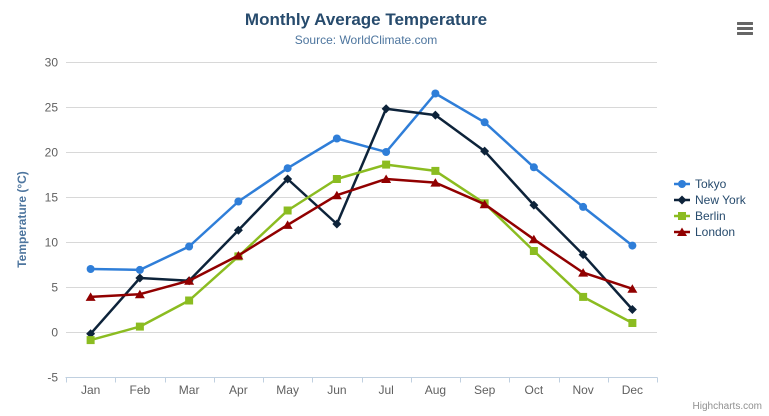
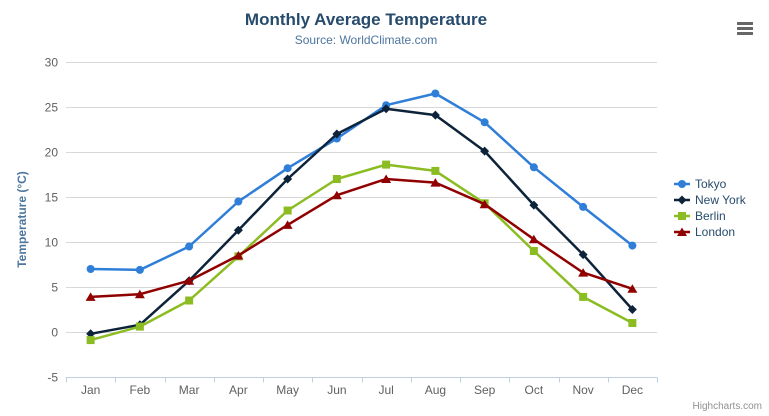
New York/Feb: 6 -> 1
New York/Jun: 12 -> 22
Tokyo/Jul: 20 -> 25
